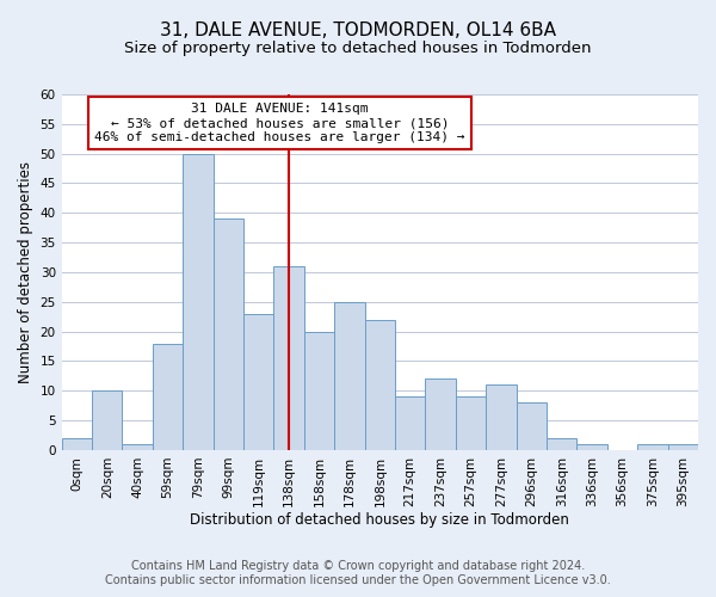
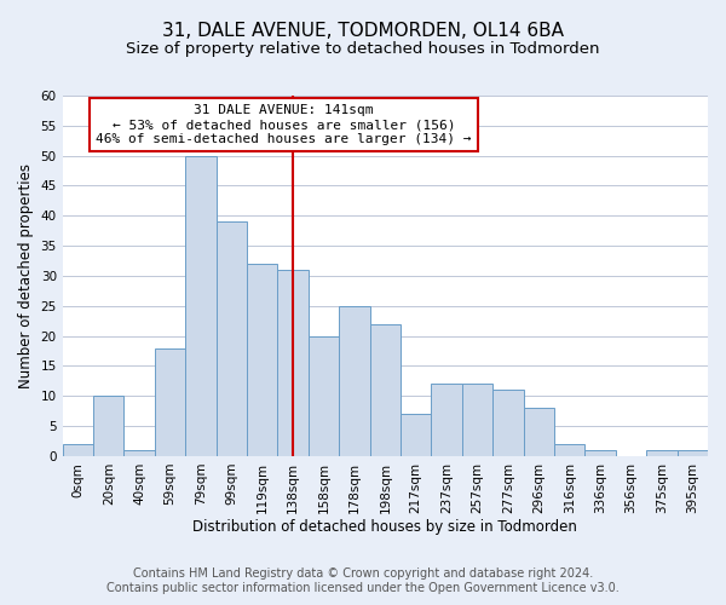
119sqm: 23 -> 32
217sqm: 9 -> 7
257sqm: 9 -> 12
